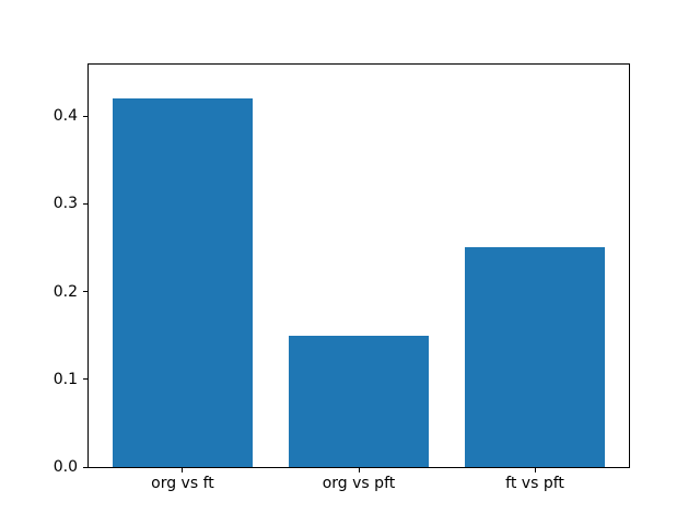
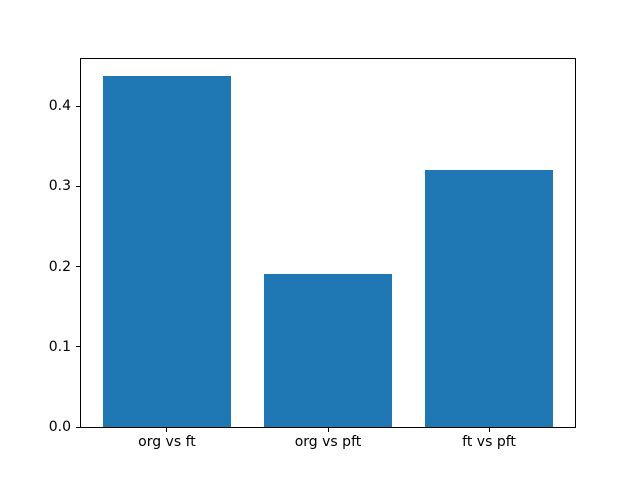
org vs ft: 0.42 -> 0.44
org vs pft: 0.15 -> 0.19
ft vs pft: 0.25 -> 0.32
